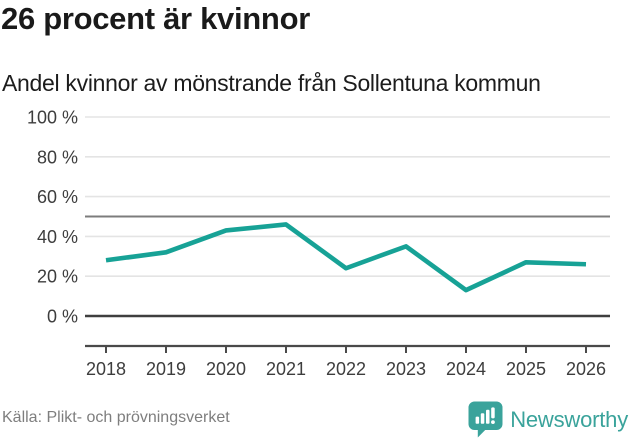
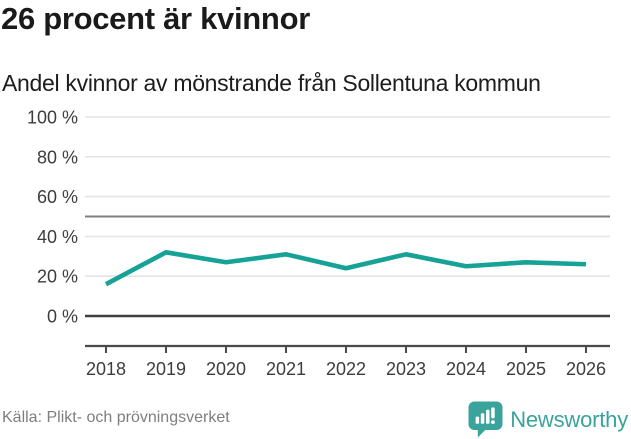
2018: 28% -> 16%
2020: 43% -> 27%
2021: 46% -> 31%
2023: 35% -> 31%
2024: 13% -> 25%
